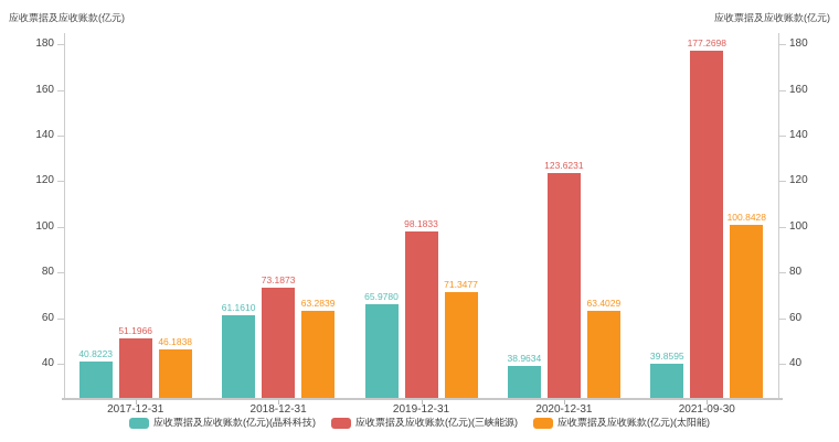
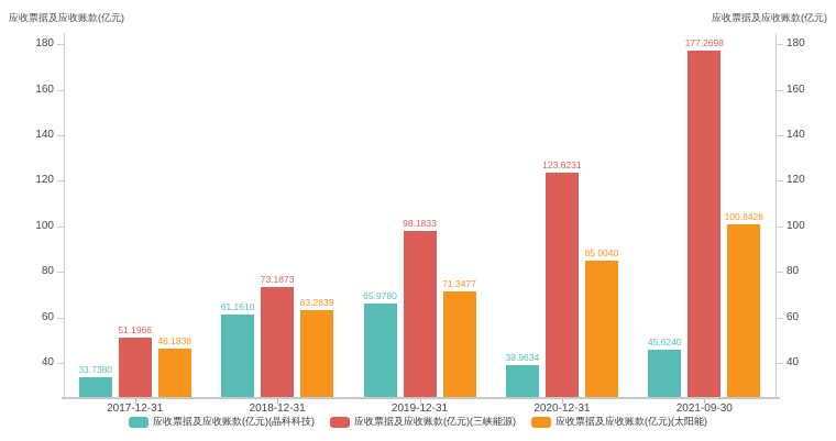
应收票据及应收账款(亿元)(晶科科技)/2017-12-31: 40.8223 -> 33.7380
应收票据及应收账款(亿元)(太阳能)/2020-12-31: 63.4029 -> 85.0040
应收票据及应收账款(亿元)(晶科科技)/2021-09-30: 39.8595 -> 45.6240
